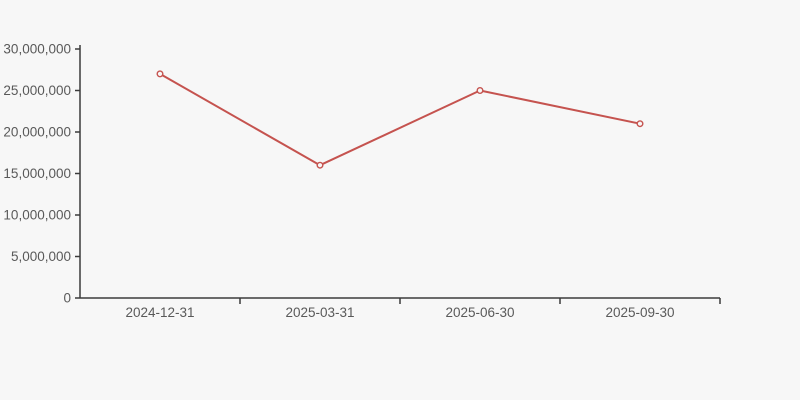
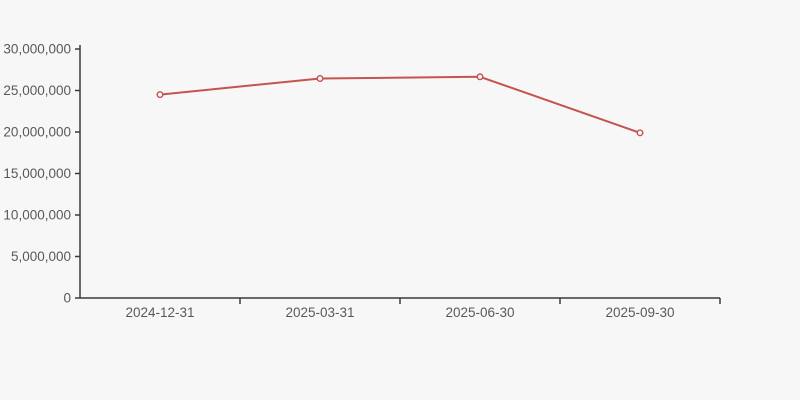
2024-12-31: 27000000 -> 24000000
2025-03-31: 16000000 -> 26000000
2025-06-30: 25000000 -> 27000000
2025-09-30: 21000000 -> 20000000
